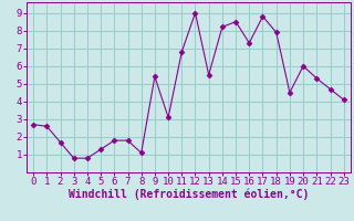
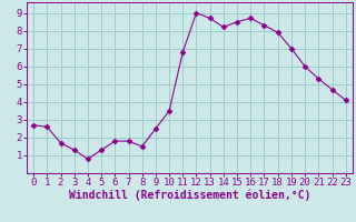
3: 0.8 -> 1.3
8: 1.1 -> 1.5
9: 5.4 -> 2.5
10: 3.1 -> 3.5
13: 5.5 -> 8.7
16: 7.3 -> 8.7
17: 8.8 -> 8.3
19: 4.5 -> 7.0
